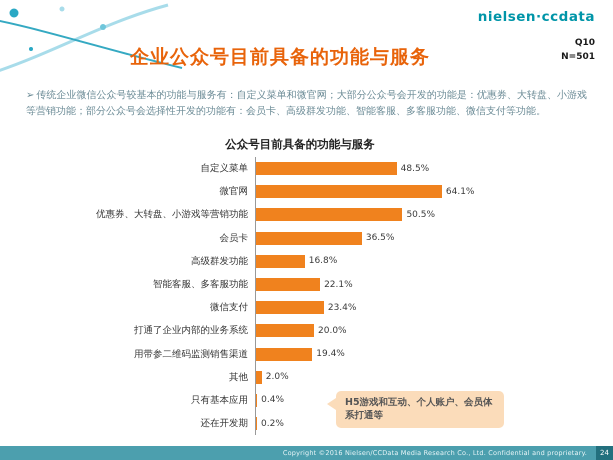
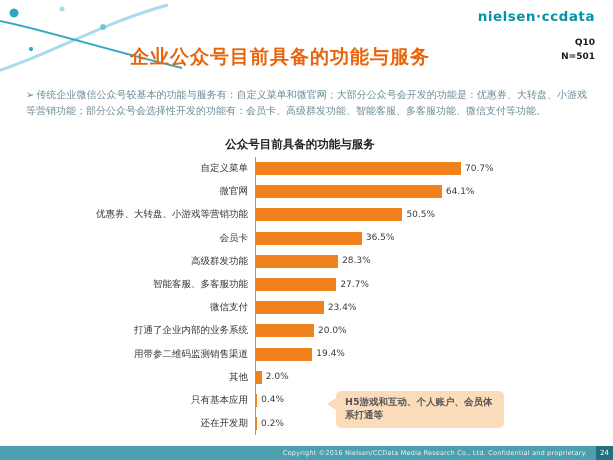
自定义菜单: 48.5% -> 70.7%
高级群发功能: 16.8% -> 28.3%
智能客服、多客服功能: 22.1% -> 27.7%
